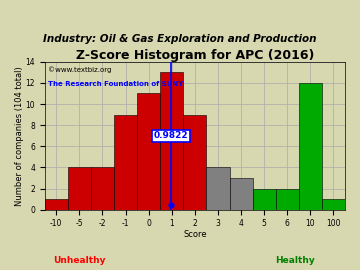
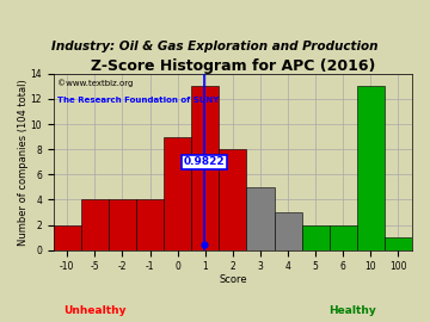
-10: 1 -> 2
-1: 9 -> 4
0: 11 -> 9
2: 9 -> 8
3: 4 -> 5
10: 12 -> 13
